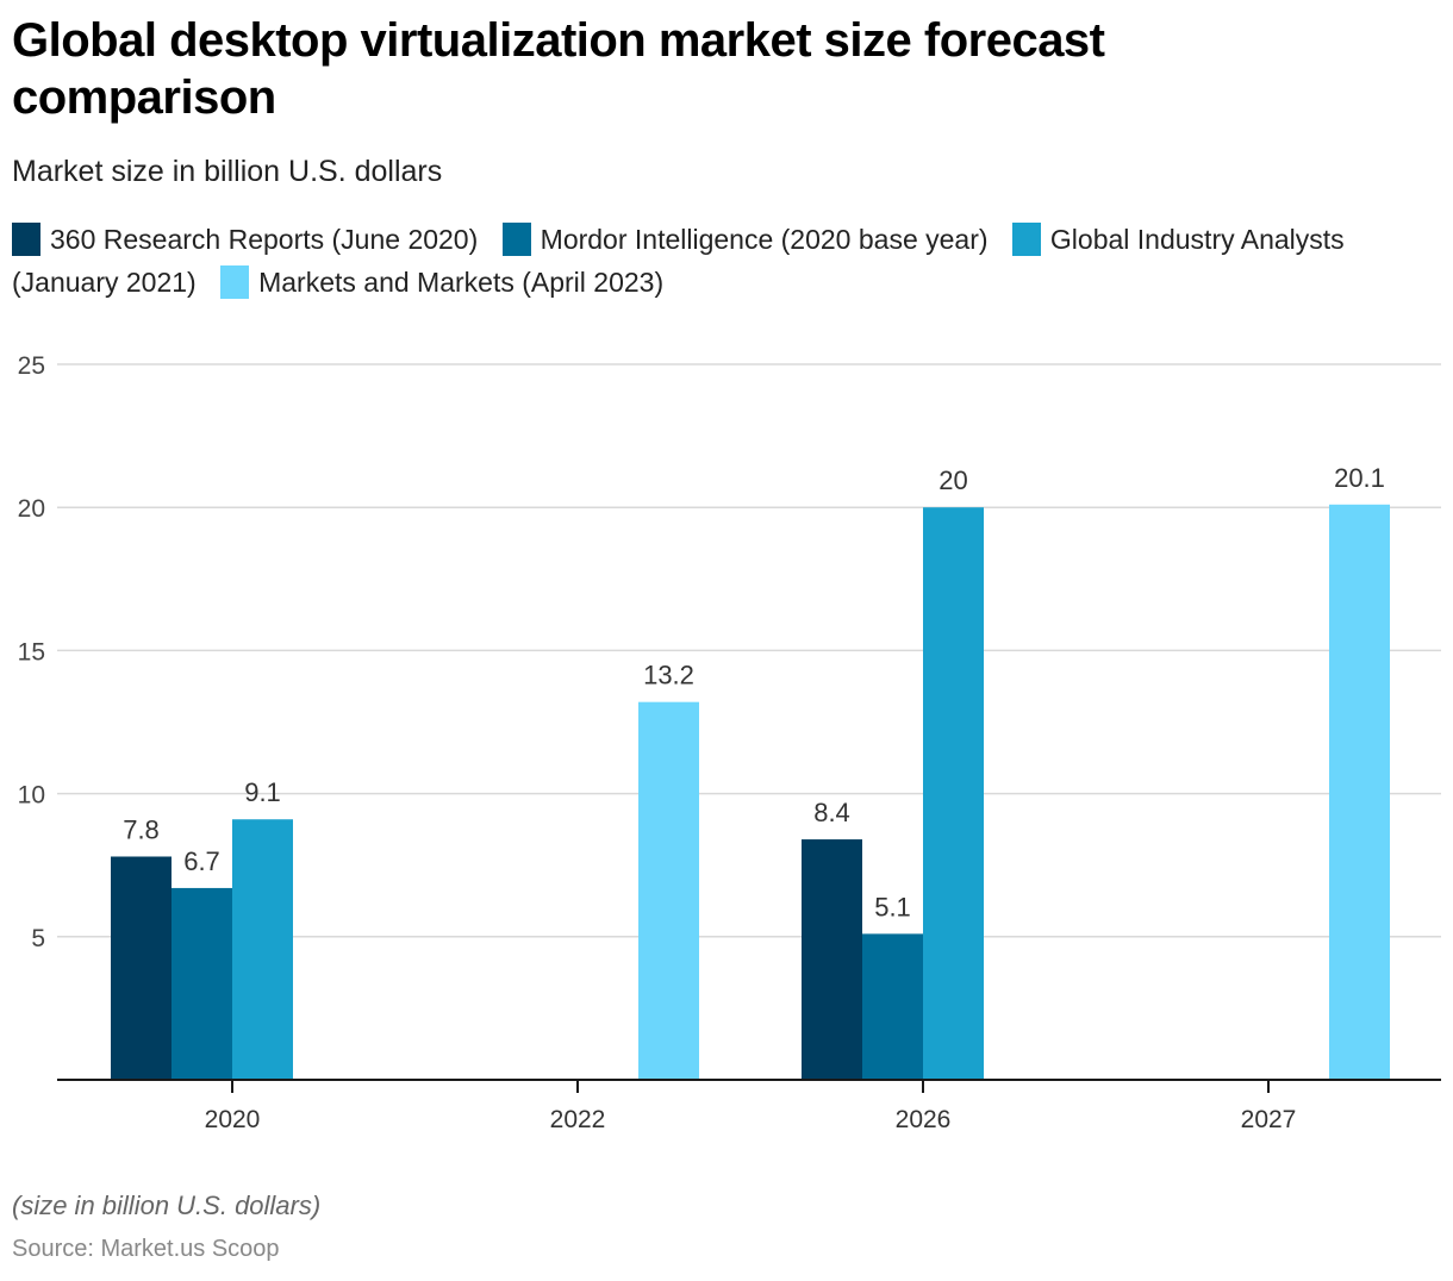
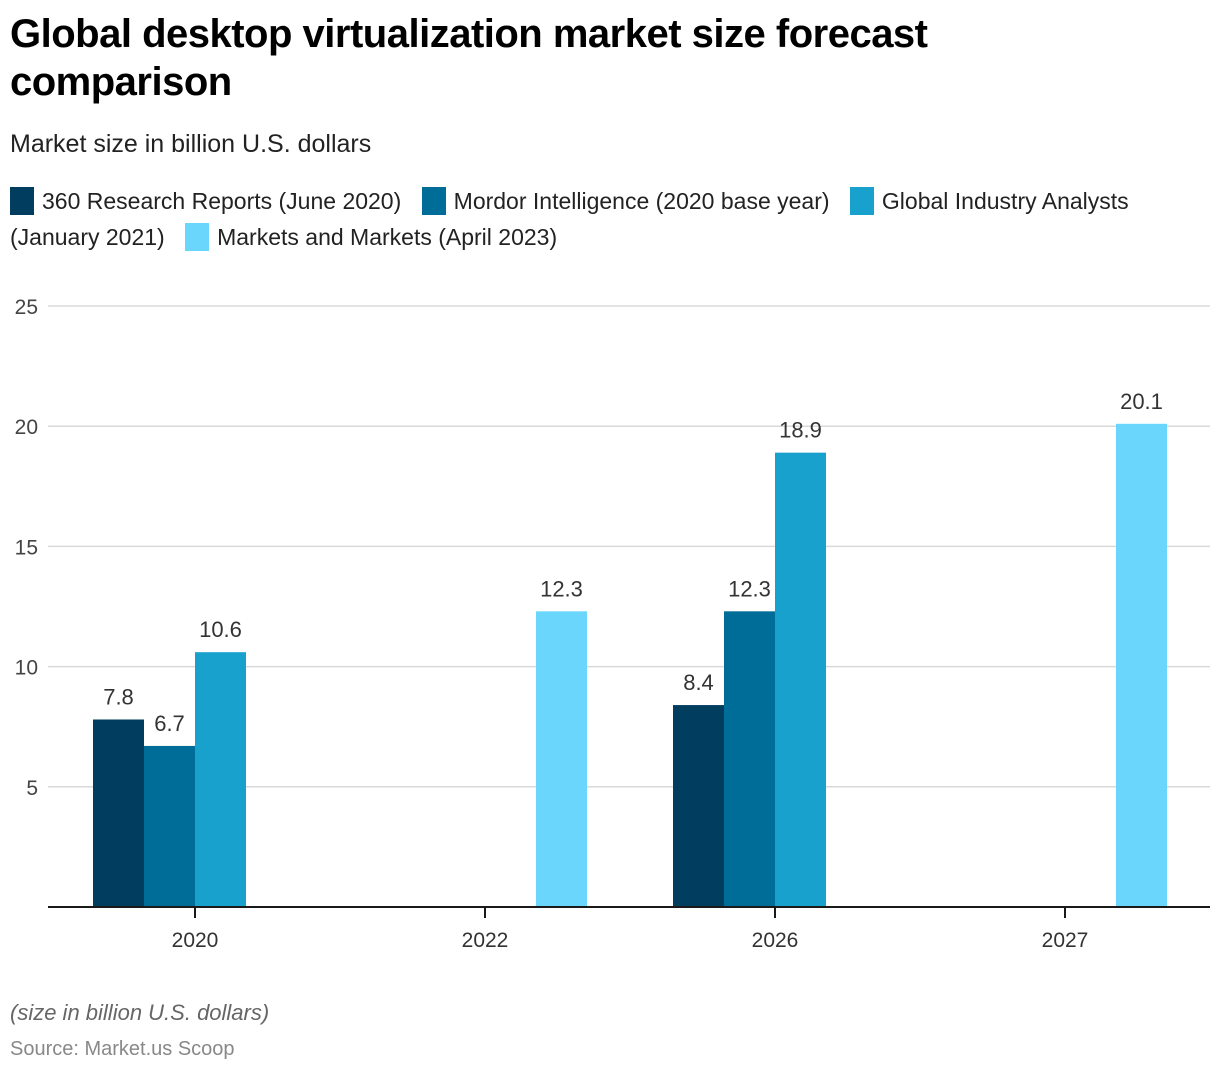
Global Industry Analysts (January 2021)/2020: 9.1 -> 10.6
Markets and Markets (April 2023)/2022: 13.2 -> 12.3
Mordor Intelligence (2020 base year)/2026: 5.1 -> 12.3
Global Industry Analysts (January 2021)/2026: 20 -> 18.9
